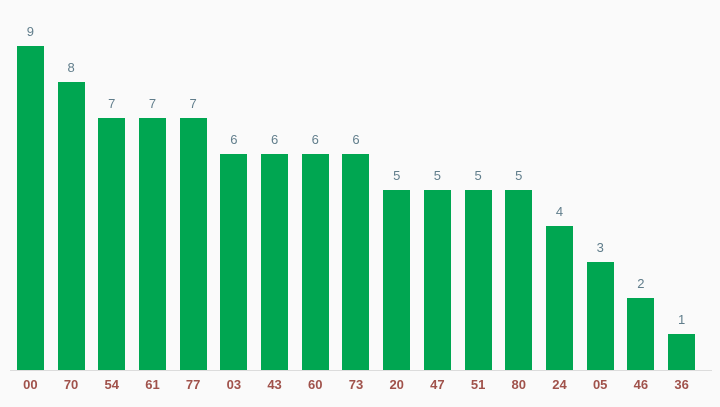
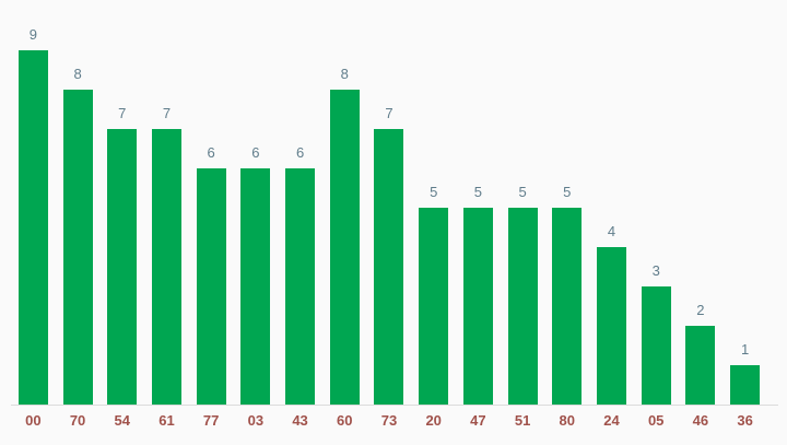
77: 7 -> 6
60: 6 -> 8
73: 6 -> 7
